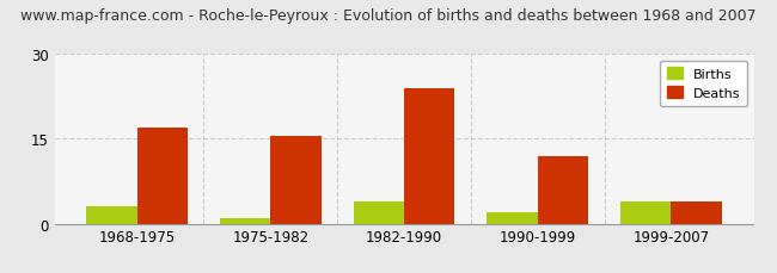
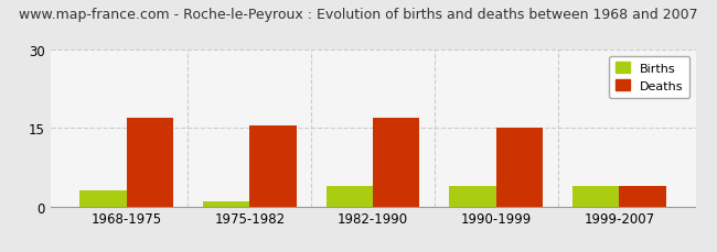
Deaths/1982-1990: 24.0 -> 17.0
Births/1990-1999: 2 -> 4
Deaths/1990-1999: 12.0 -> 15.0
